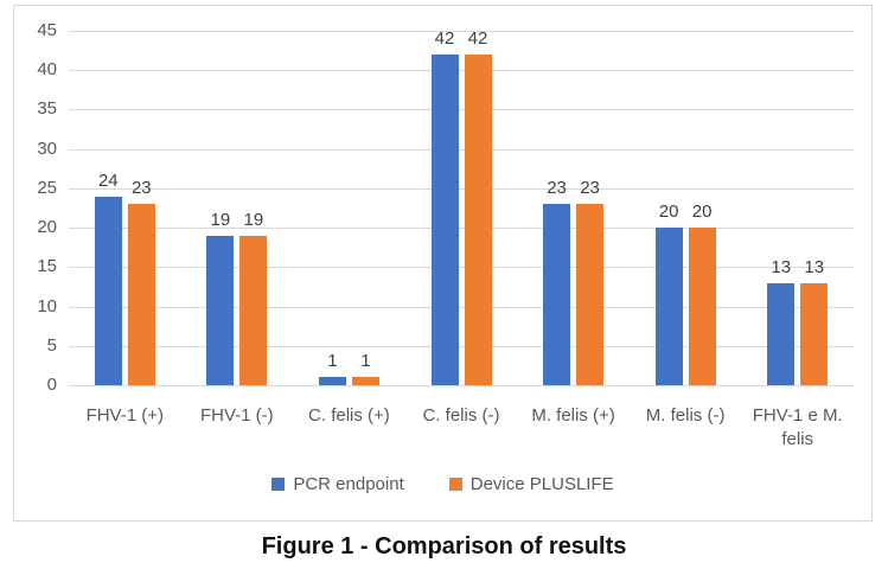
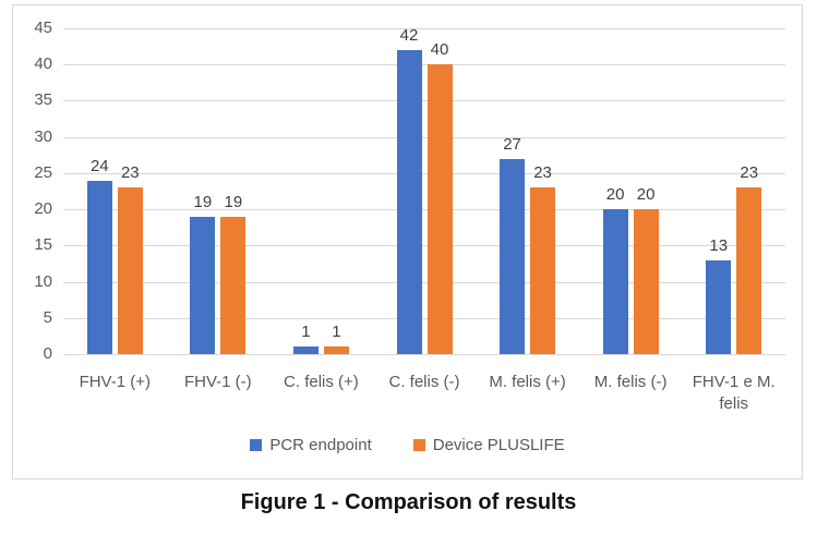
Device PLUSLIFE/C. felis (-): 42 -> 40
PCR endpoint/M. felis (+): 23 -> 27
Device PLUSLIFE/FHV-1 e M. felis: 13 -> 23
